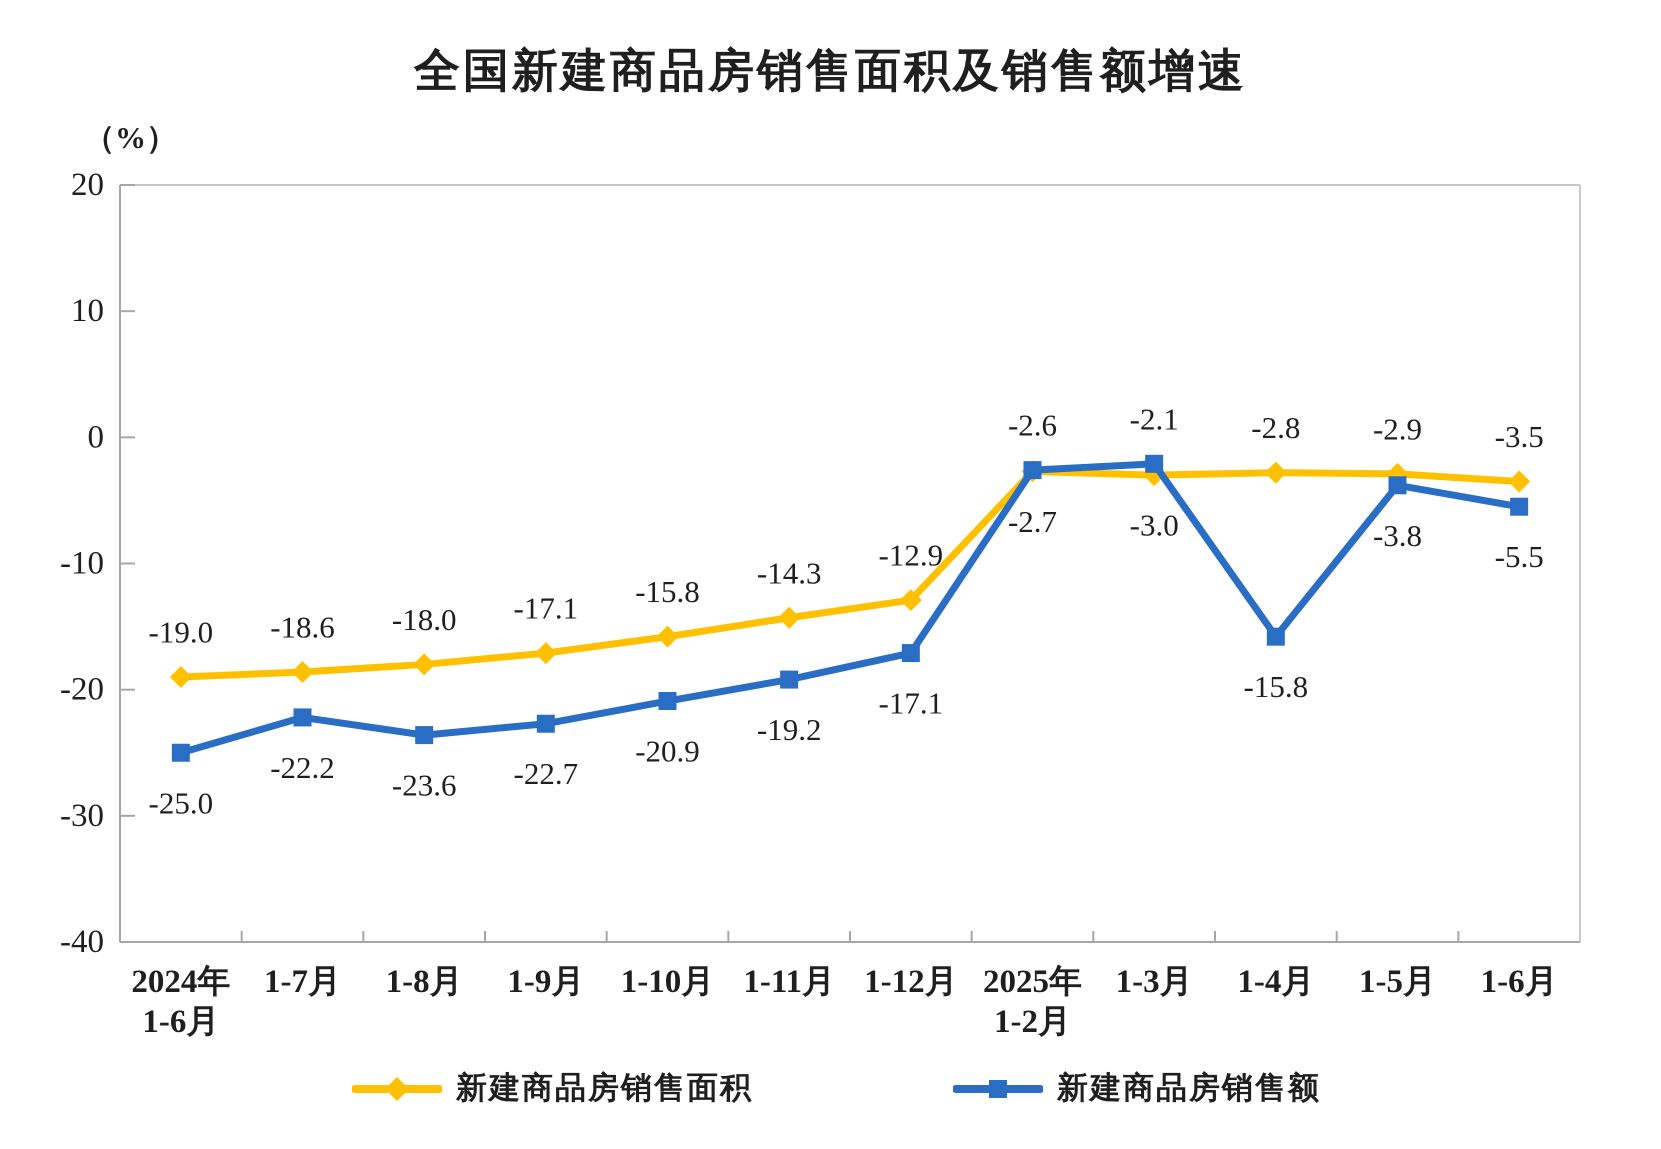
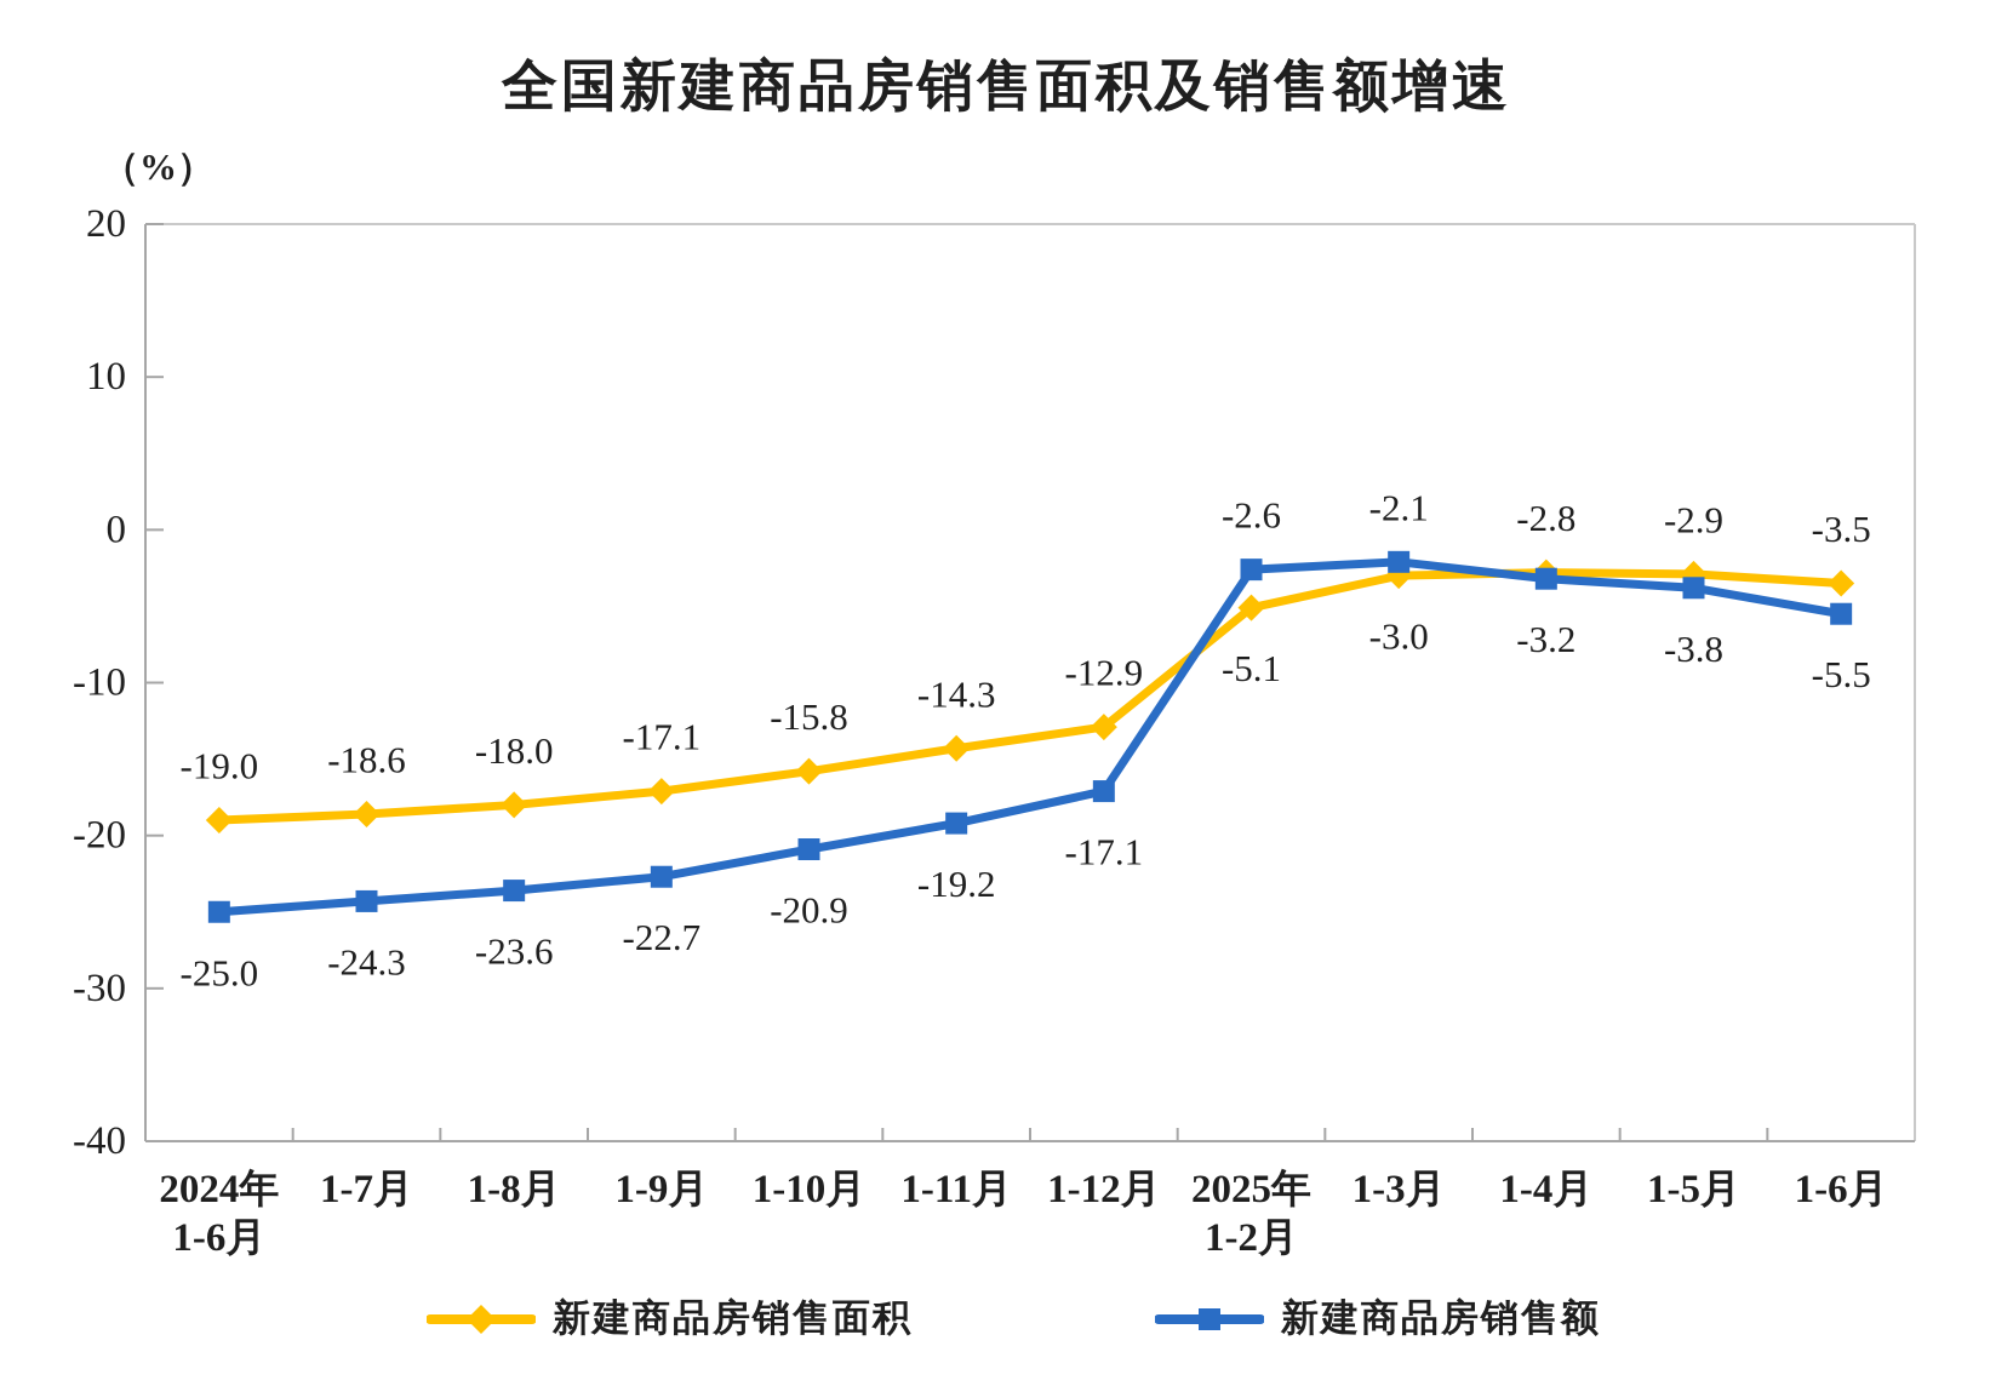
新建商品房销售额/1-7月: -22.2 -> -24.3
新建商品房销售面积/2025年 1-2月: -2.7 -> -5.1
新建商品房销售额/1-4月: -15.8 -> -3.2
